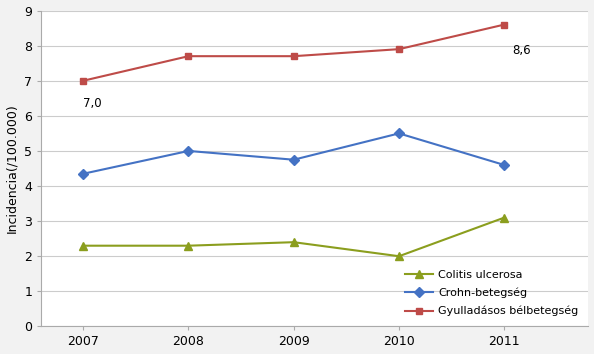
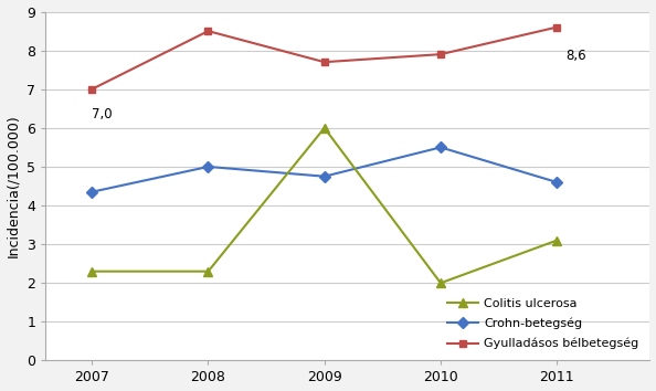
Gyulladásos bélbetegség/2008: 7.7 -> 8.5
Colitis ulcerosa/2009: 2.4 -> 6.0
